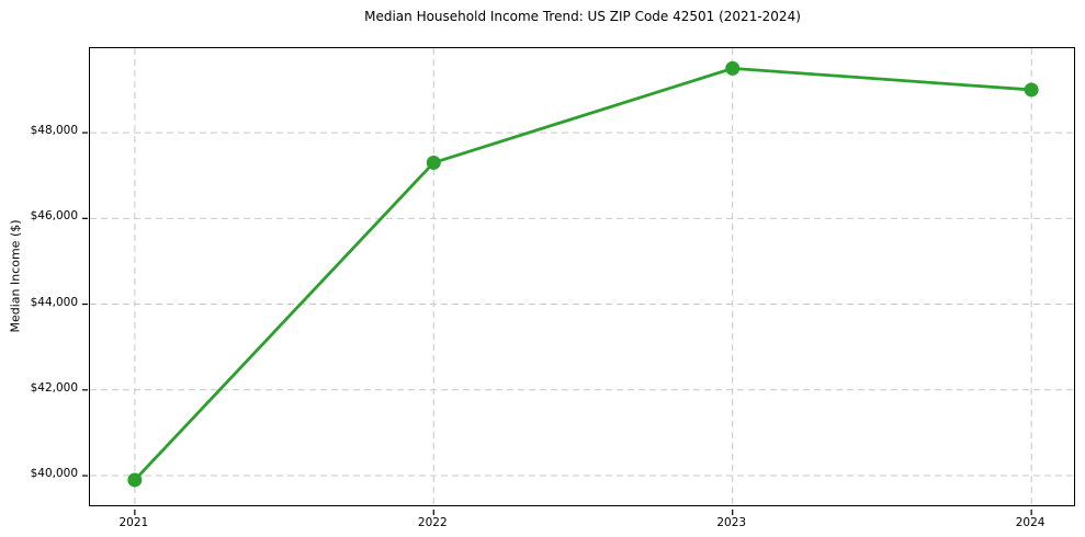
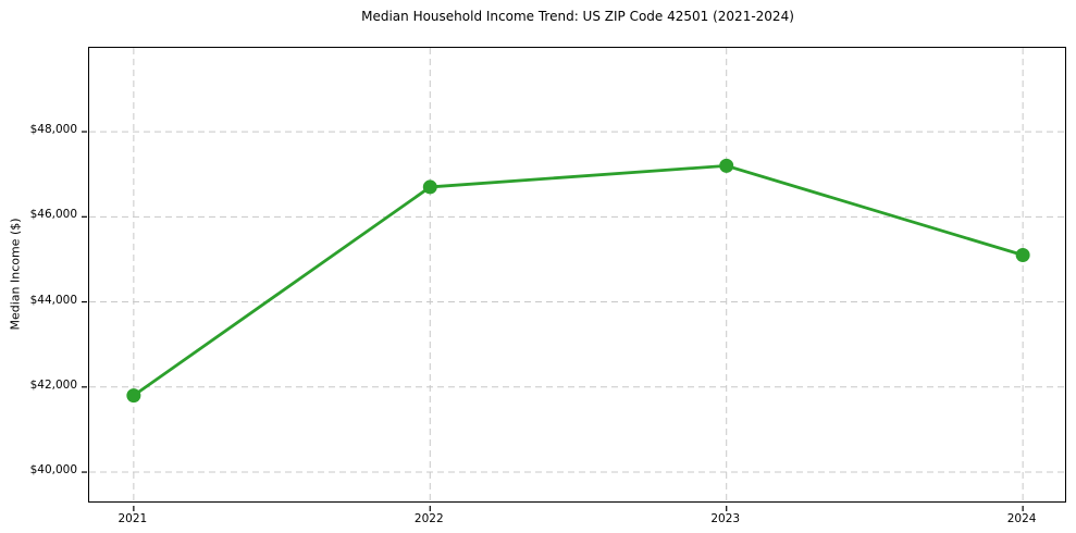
2021: $39900 -> $41800
2022: $47300 -> $46700
2023: $49500 -> $47200
2024: $49000 -> $45100
